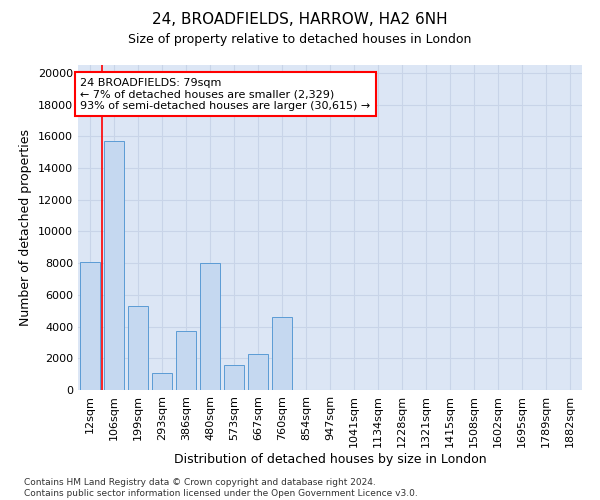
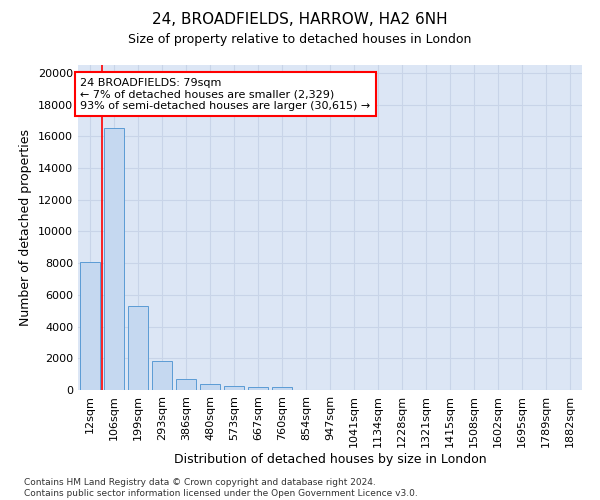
106sqm: 15700 -> 16500
293sqm: 1100 -> 1800
386sqm: 3700 -> 700
480sqm: 8000 -> 400
573sqm: 1600 -> 300
667sqm: 2300 -> 200
760sqm: 4600 -> 200
